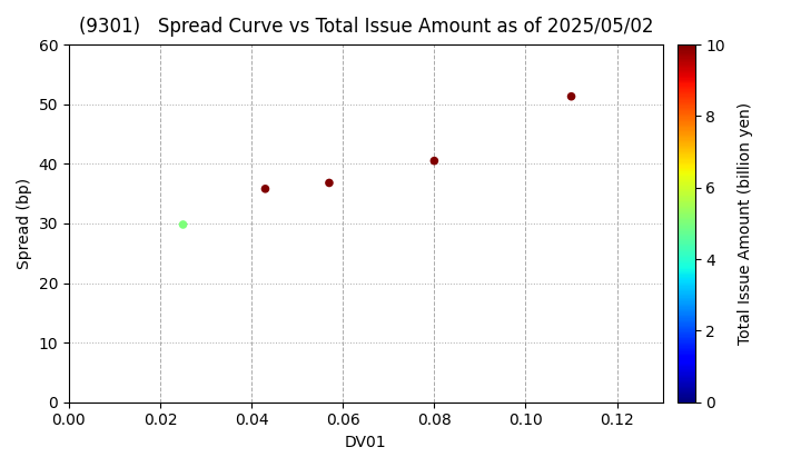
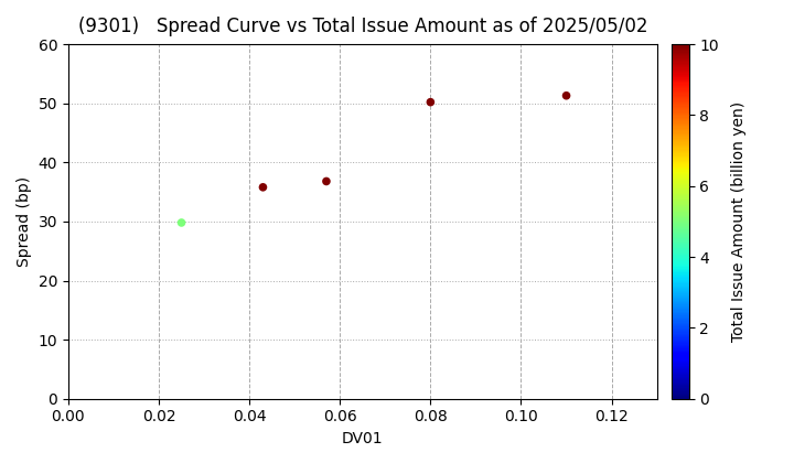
0.08: 40.5 -> 50.2
